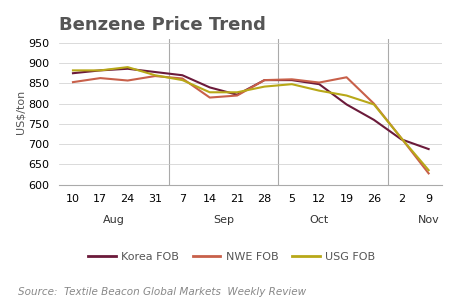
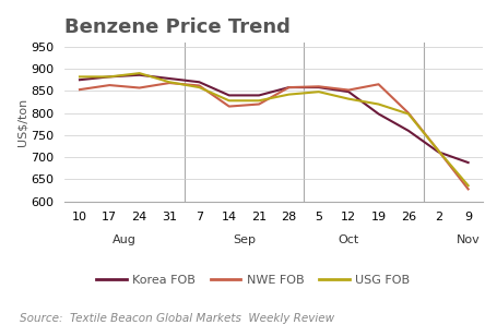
Korea FOB/21: 822 -> 840
